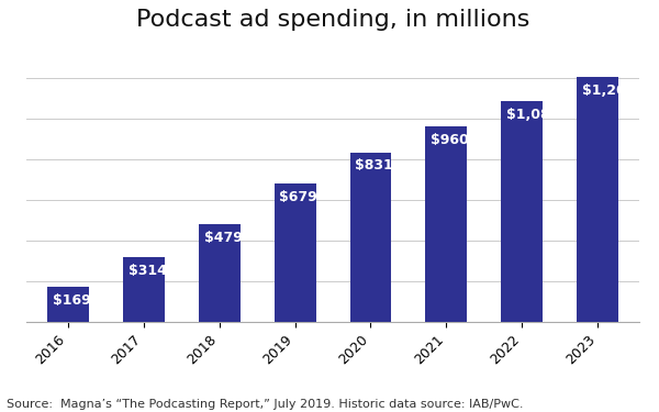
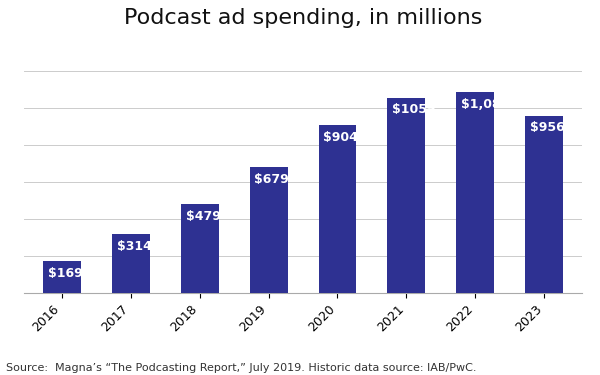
2020: $831 -> $904
2021: $960 -> $1055
2023: $1,204 -> $956
